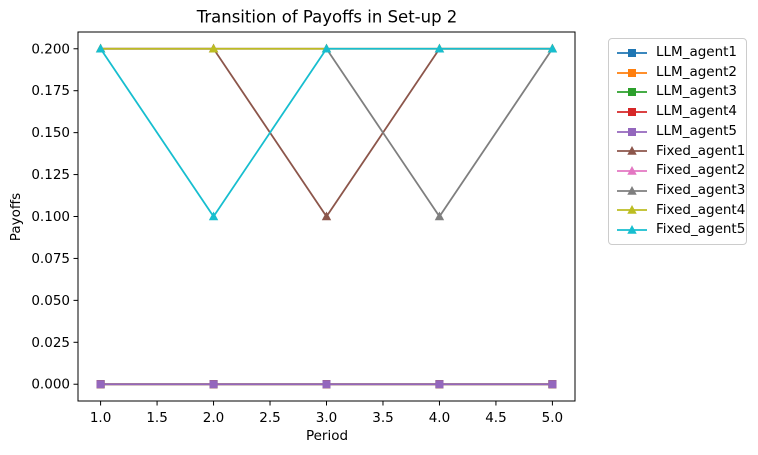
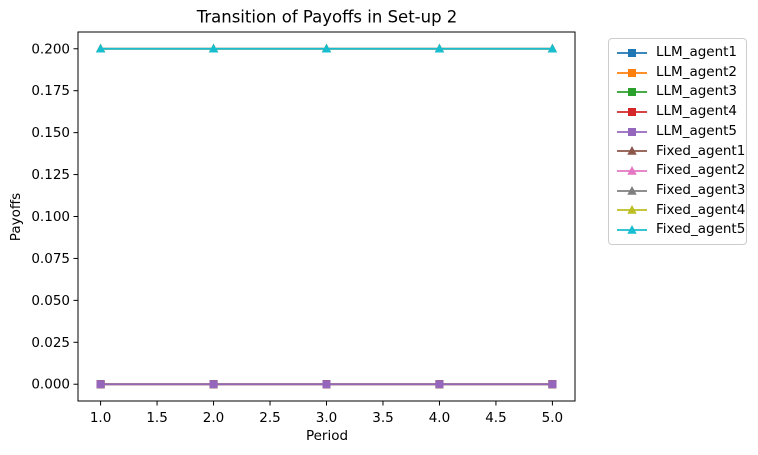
Fixed_agent5/2.0: 0.1 -> 0.2
Fixed_agent1/3.0: 0.1 -> 0.2
Fixed_agent3/4.0: 0.1 -> 0.2
